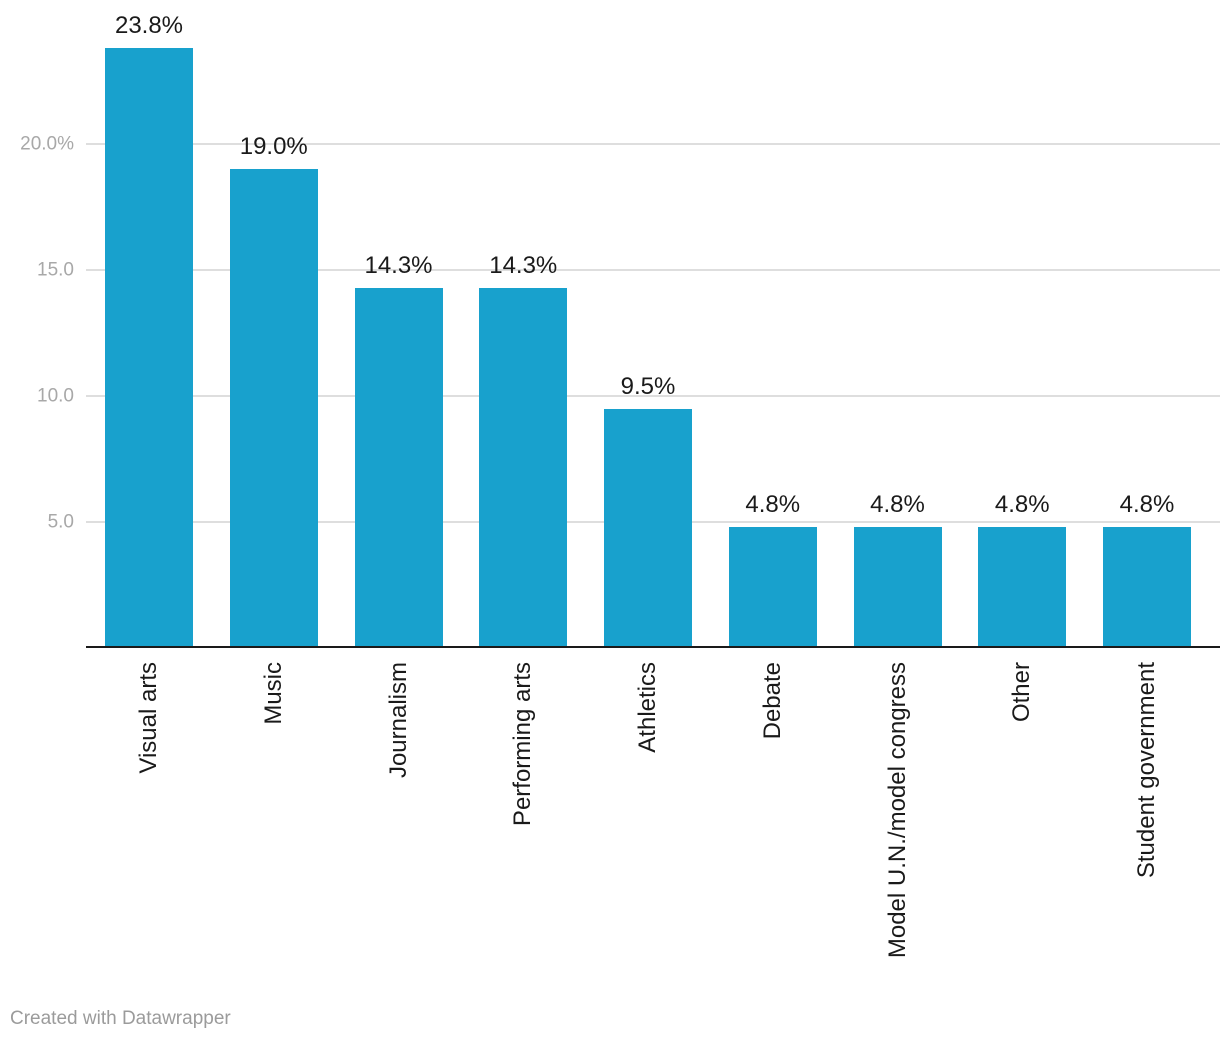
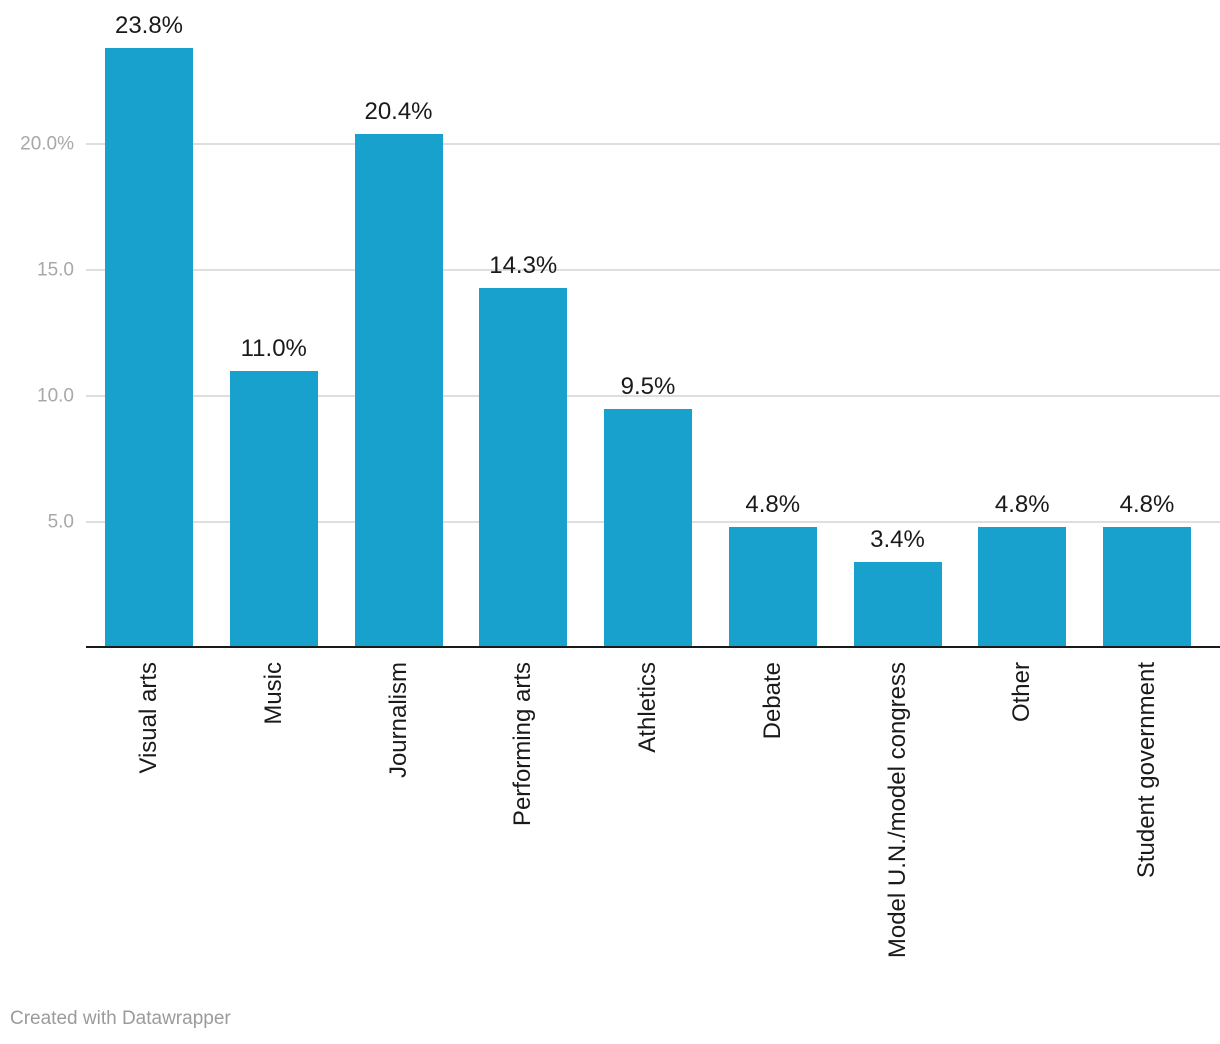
Music: 19.0% -> 11.0%
Journalism: 14.3% -> 20.4%
Model U.N./model congress: 4.8% -> 3.4%
